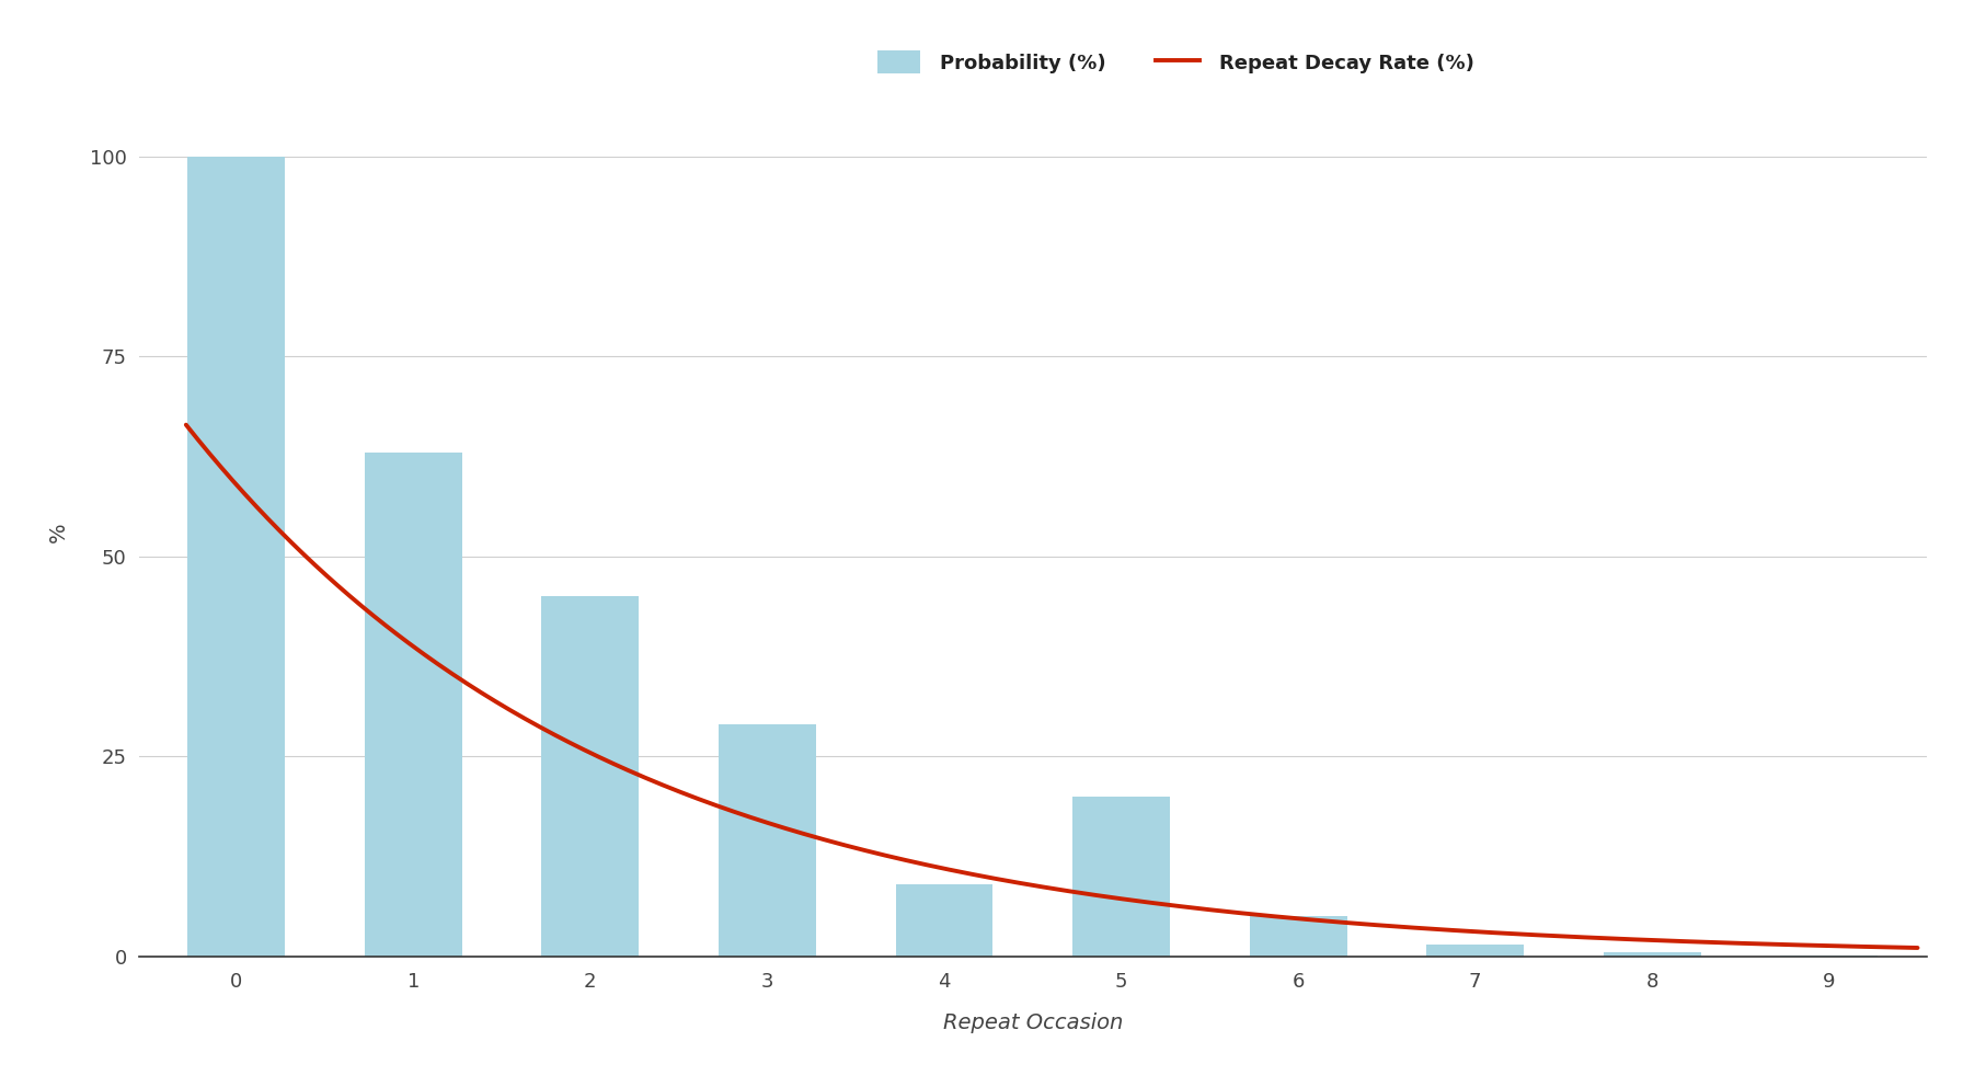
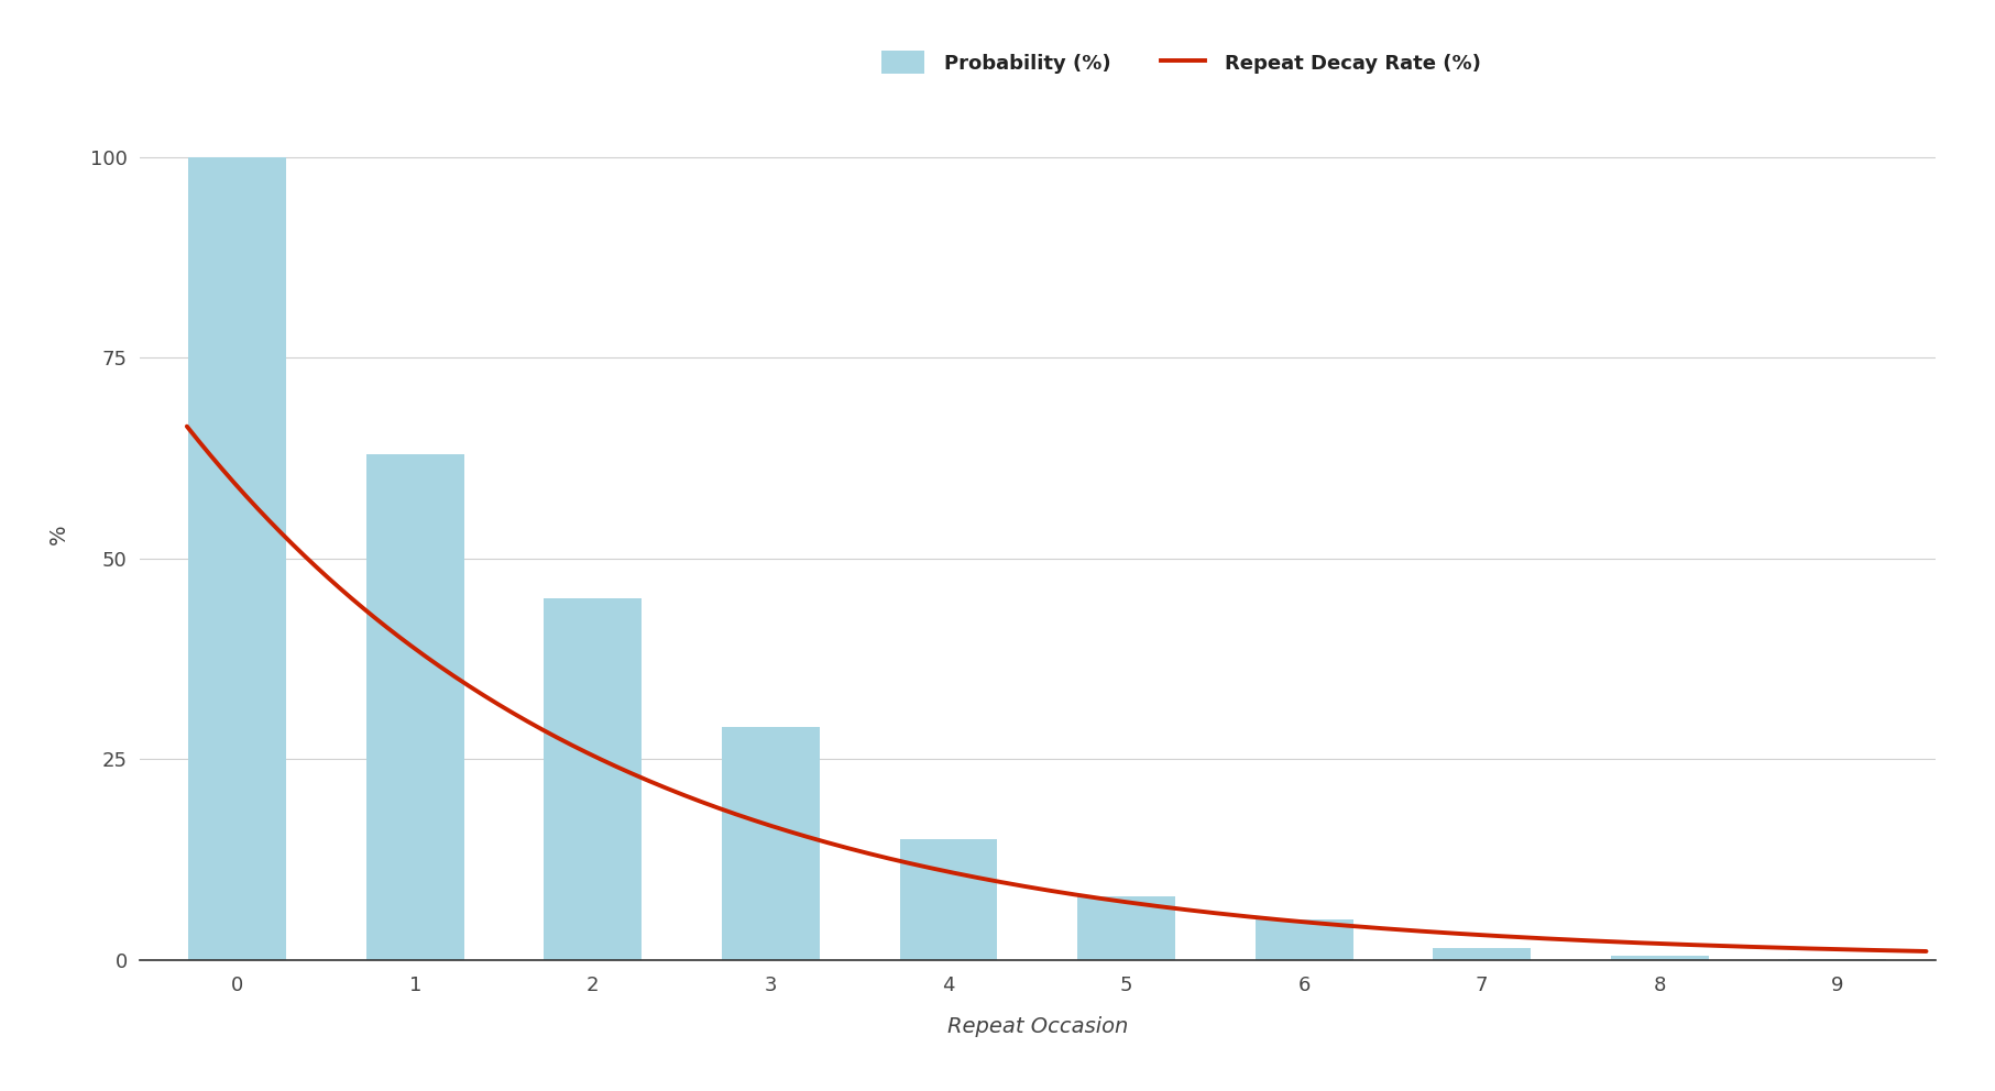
Probability (%)/4: 9.0 -> 15.0
Probability (%)/5: 20.0 -> 8.0
